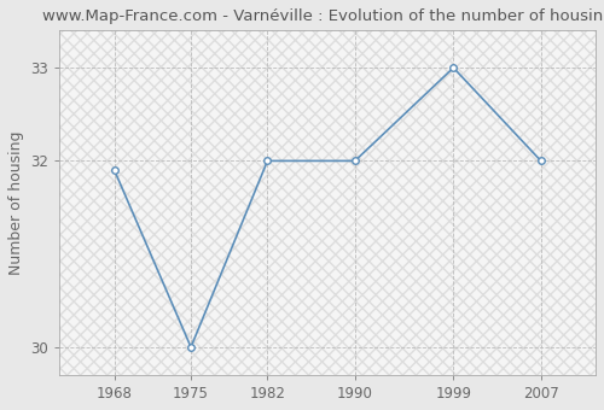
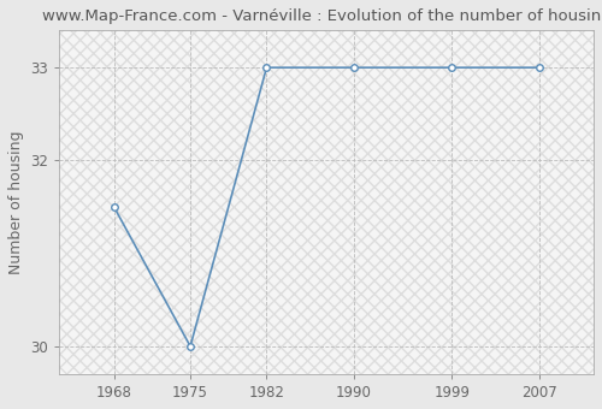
1968: 31.9 -> 31.5
1982: 32.0 -> 33.0
1990: 32.0 -> 33.0
2007: 32.0 -> 33.0
